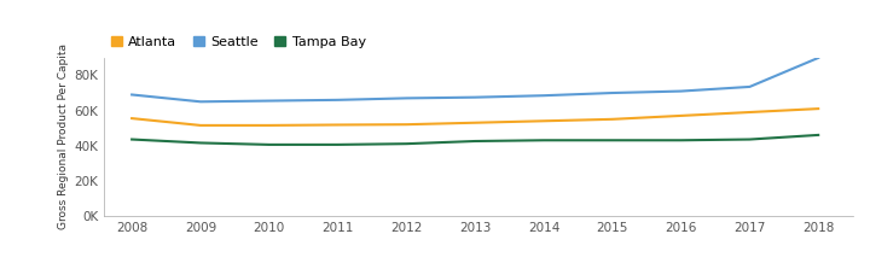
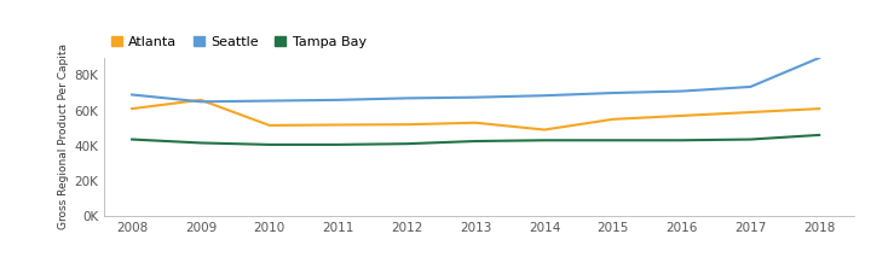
Atlanta/2008: 56K -> 61K
Atlanta/2009: 52K -> 66K
Atlanta/2014: 54K -> 49K
